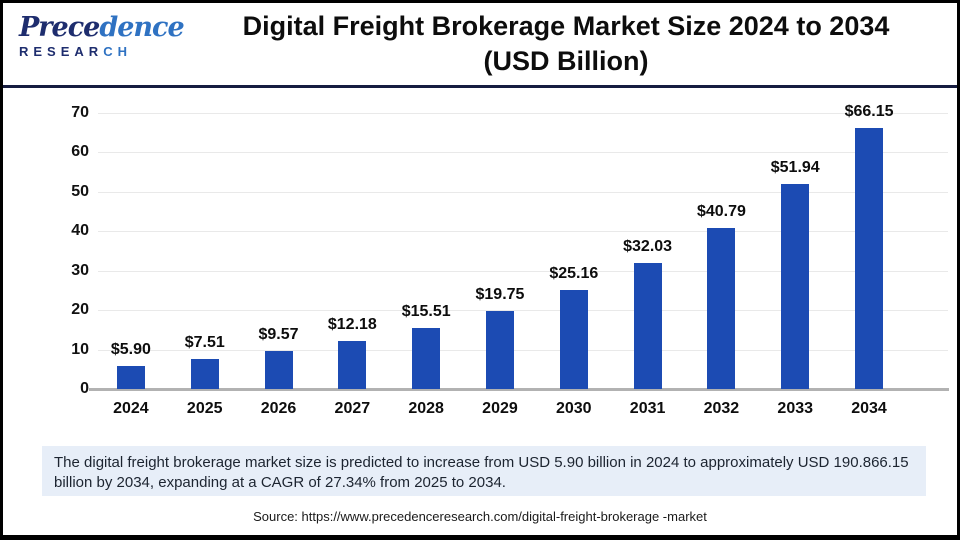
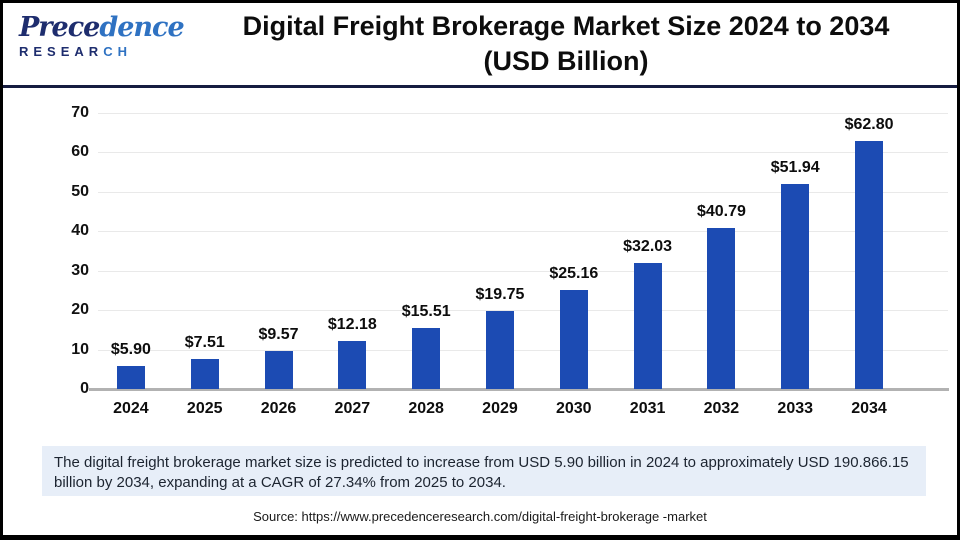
2034: $66.15 -> $62.80
